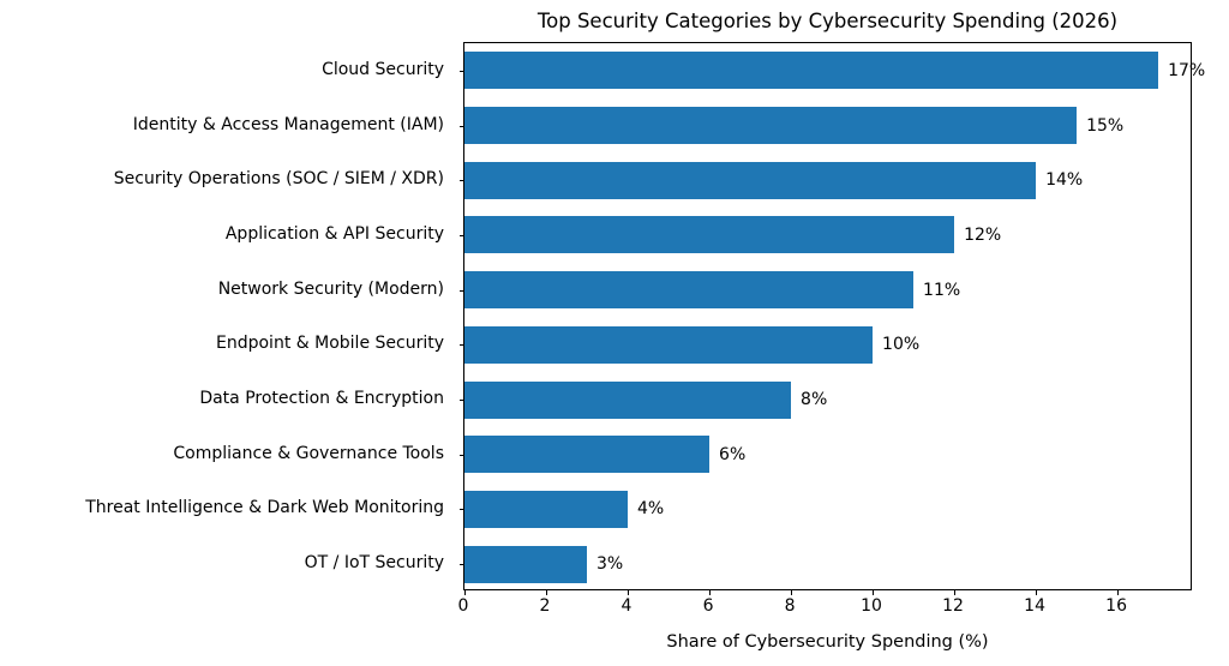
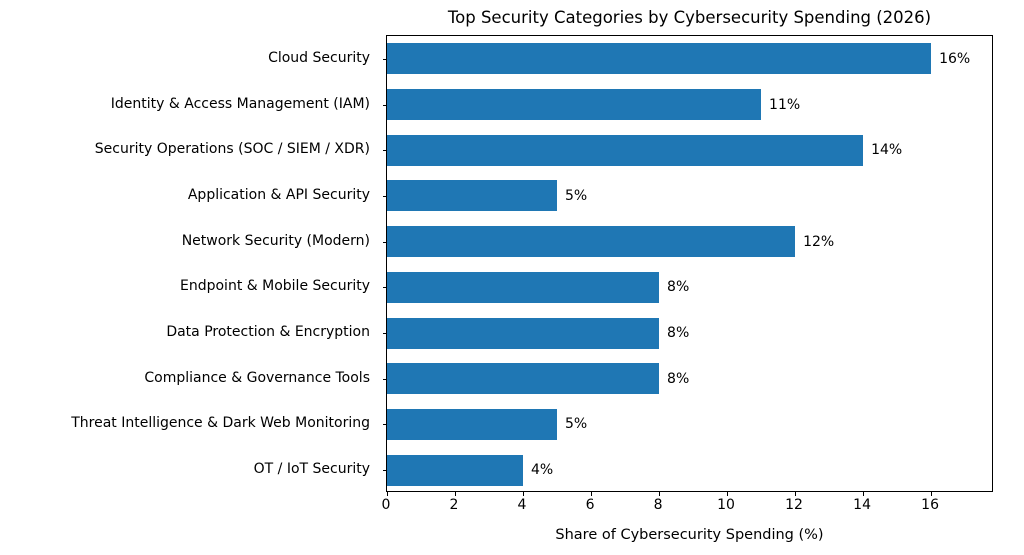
Cloud Security: 17% -> 16%
Identity & Access Management (IAM): 15% -> 11%
Application & API Security: 12% -> 5%
Network Security (Modern): 11% -> 12%
Endpoint & Mobile Security: 10% -> 8%
Compliance & Governance Tools: 6% -> 8%
Threat Intelligence & Dark Web Monitoring: 4% -> 5%
OT / IoT Security: 3% -> 4%
